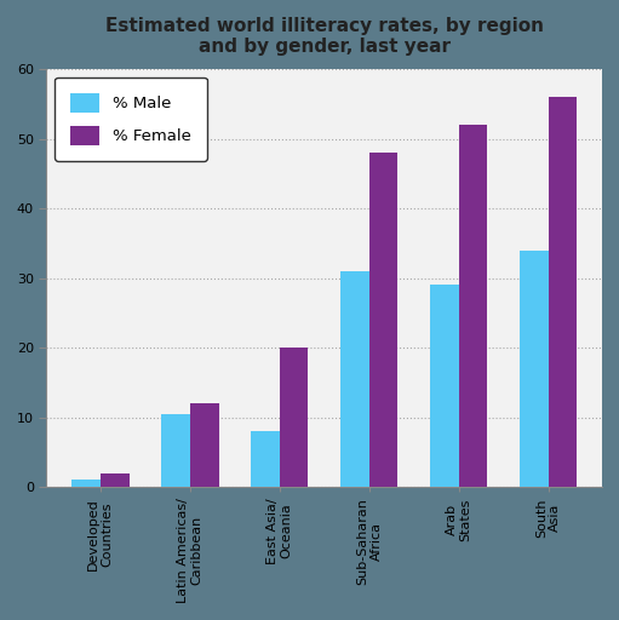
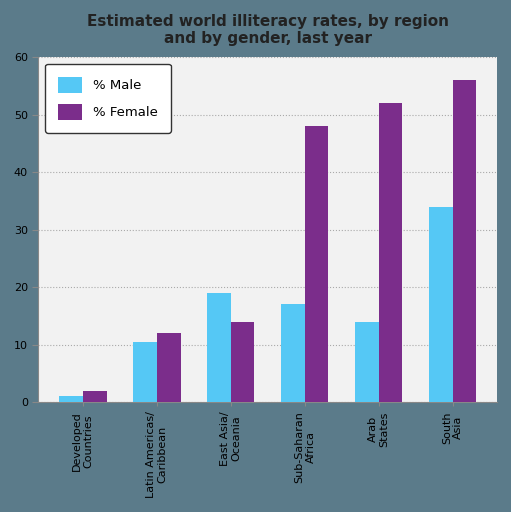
% Male/East Asia/ Oceania: 8.0 -> 19.0
% Female/East Asia/ Oceania: 20 -> 14
% Male/Sub-Saharan Africa: 31.0 -> 17.0
% Male/Arab States: 29.0 -> 14.0
